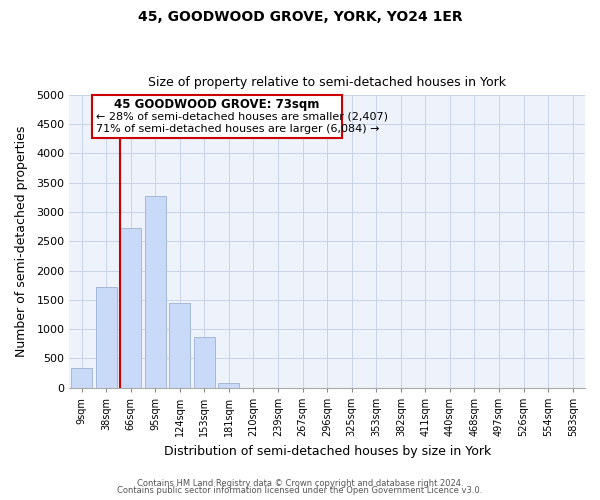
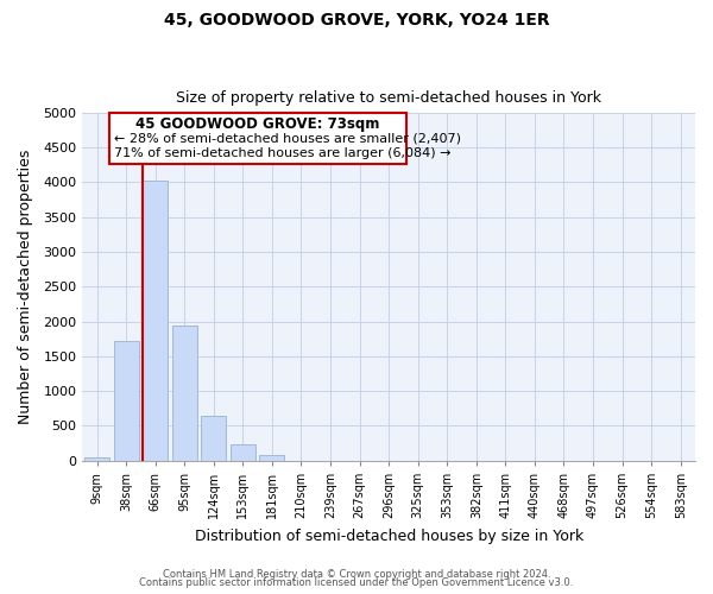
9sqm: 340 -> 50
66sqm: 2720 -> 4020
95sqm: 3280 -> 1940
124sqm: 1440 -> 650
153sqm: 860 -> 240
